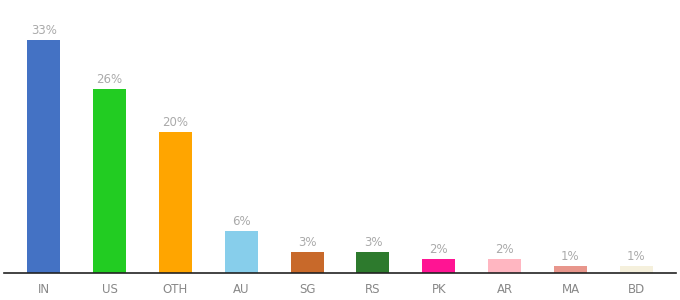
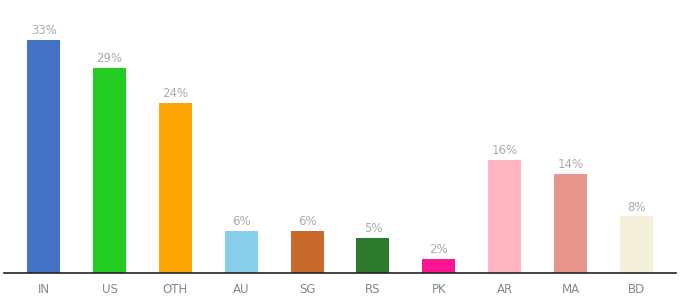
US: 26% -> 29%
OTH: 20% -> 24%
SG: 3% -> 6%
RS: 3% -> 5%
AR: 2% -> 16%
MA: 1% -> 14%
BD: 1% -> 8%
